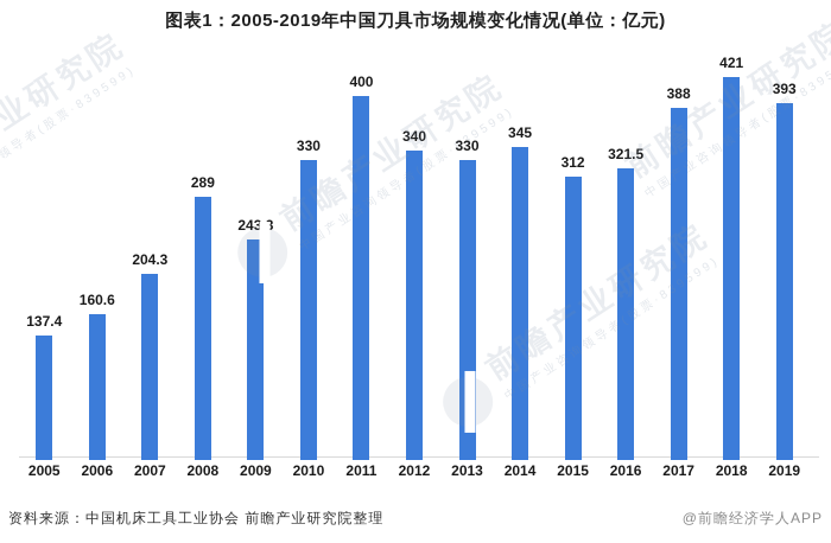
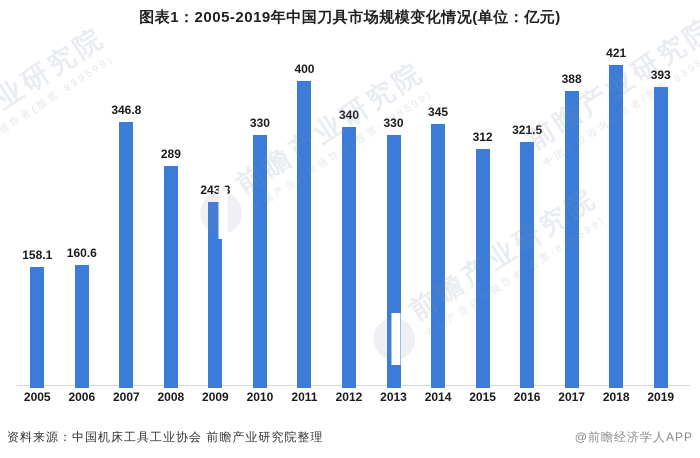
2005: 137.4 -> 158.1
2007: 204.3 -> 346.8
